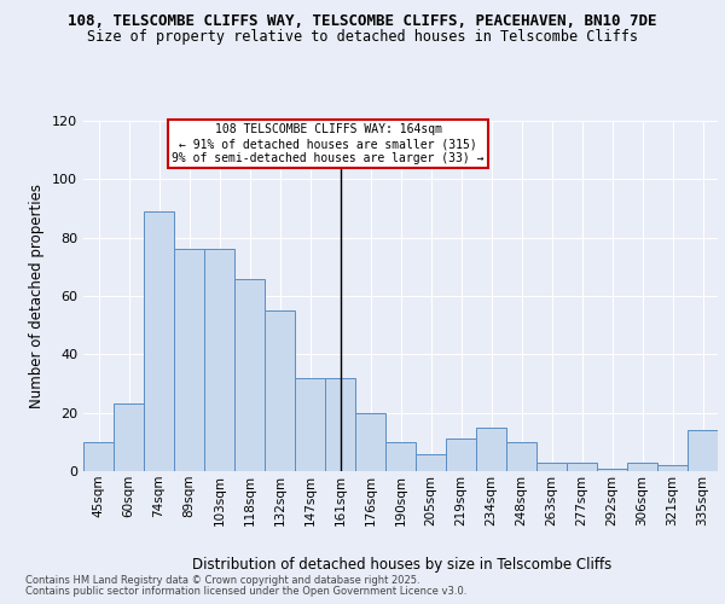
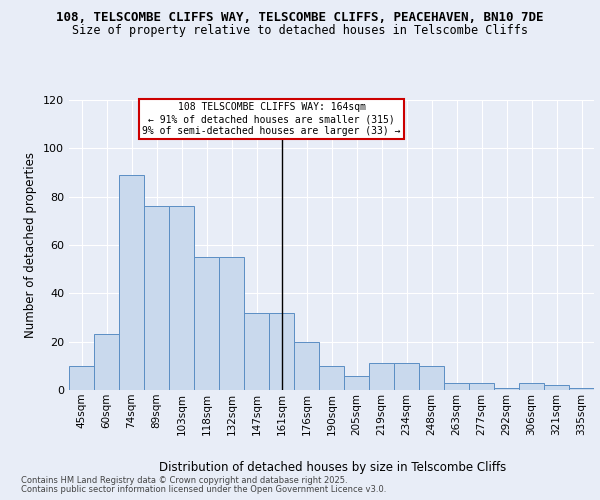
118sqm: 66 -> 55
234sqm: 15 -> 11
335sqm: 14 -> 1
